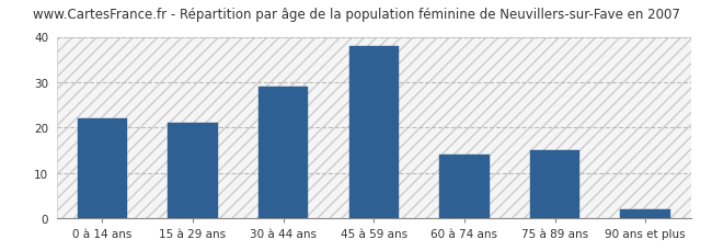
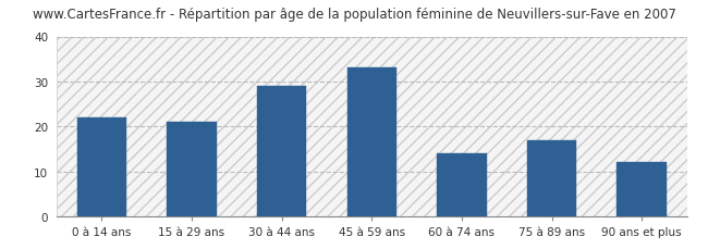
45 à 59 ans: 38 -> 33
75 à 89 ans: 15 -> 17
90 ans et plus: 2 -> 12
